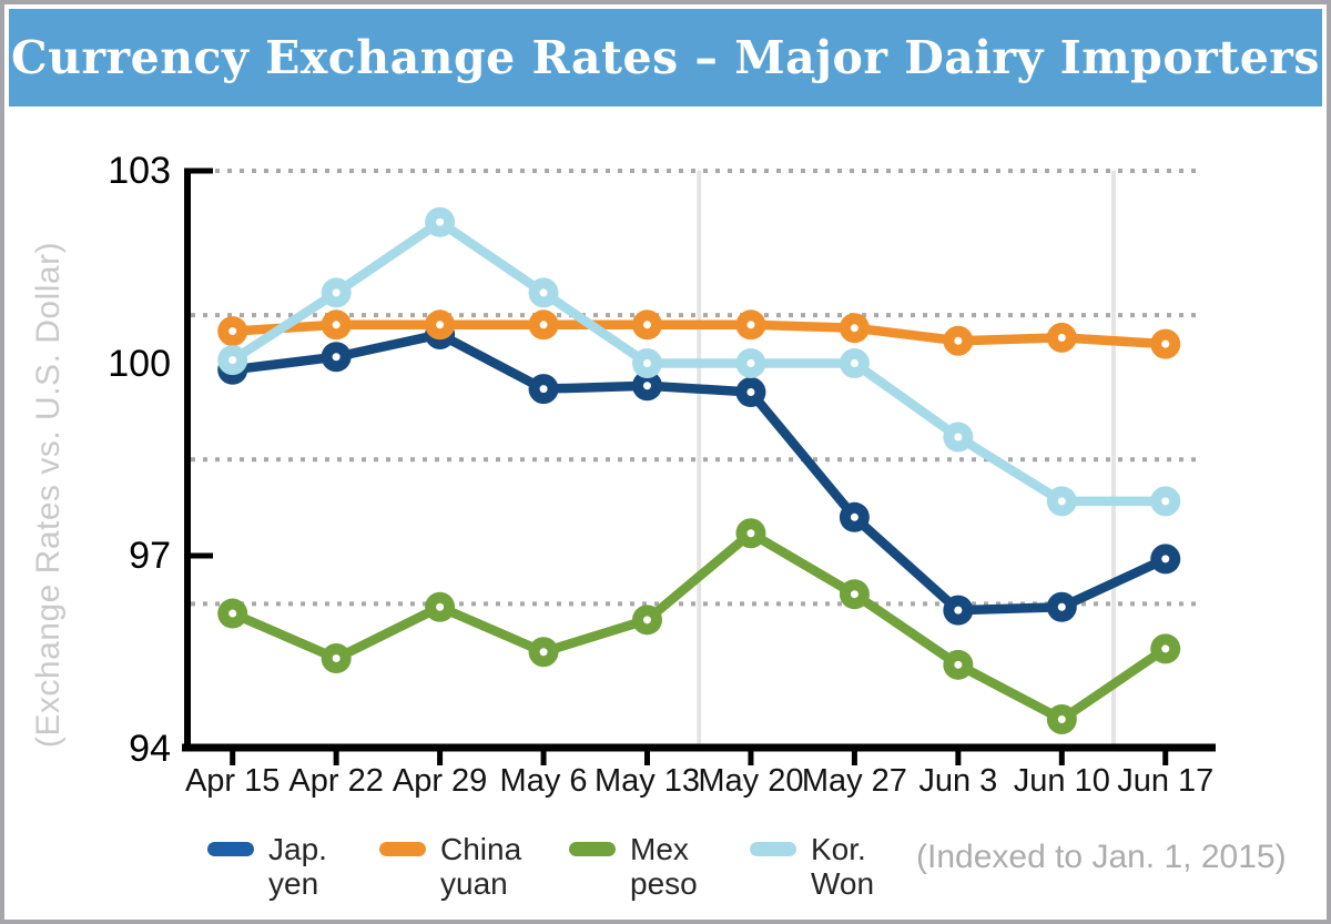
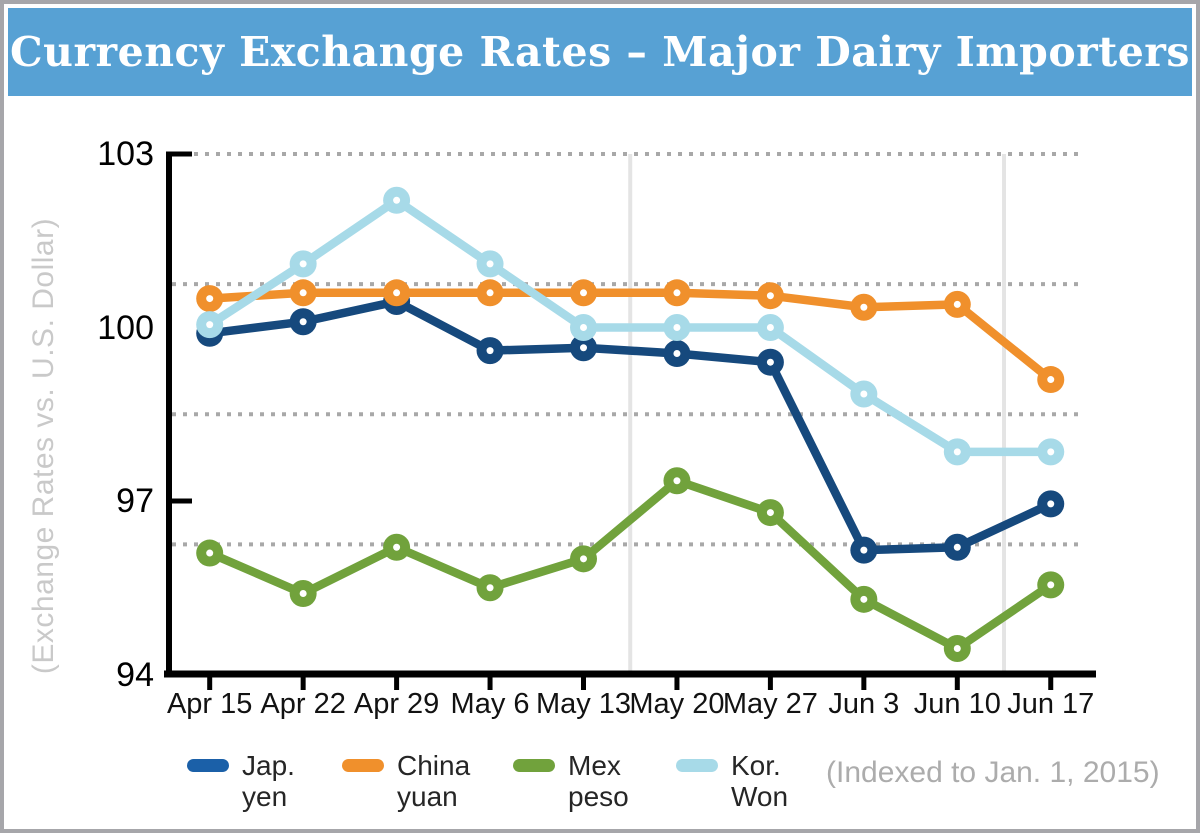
Jap. yen/May 27: 97.6 -> 99.4
Mex peso/May 27: 96.4 -> 96.8
China yuan/Jun 17: 100.3 -> 99.1
